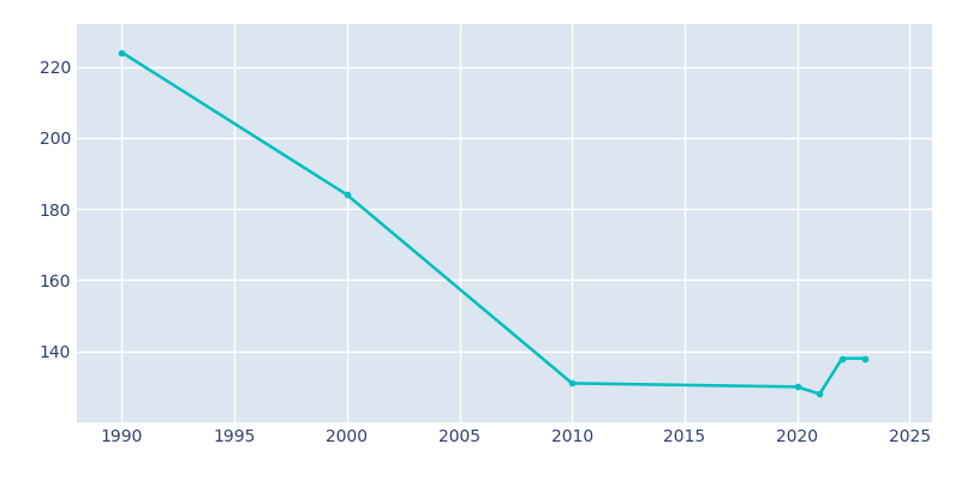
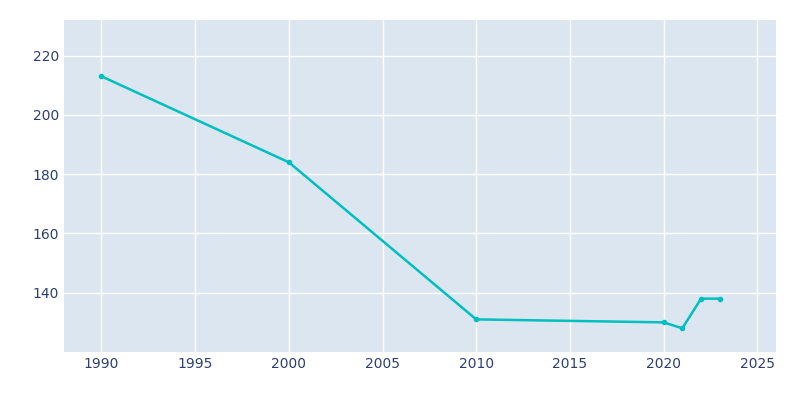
1990: 224 -> 213
